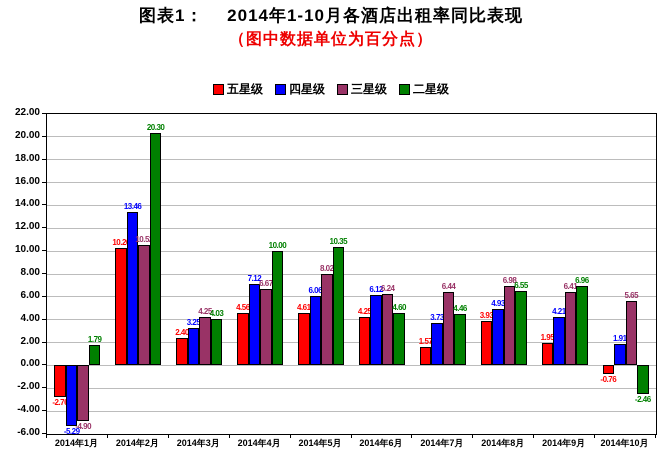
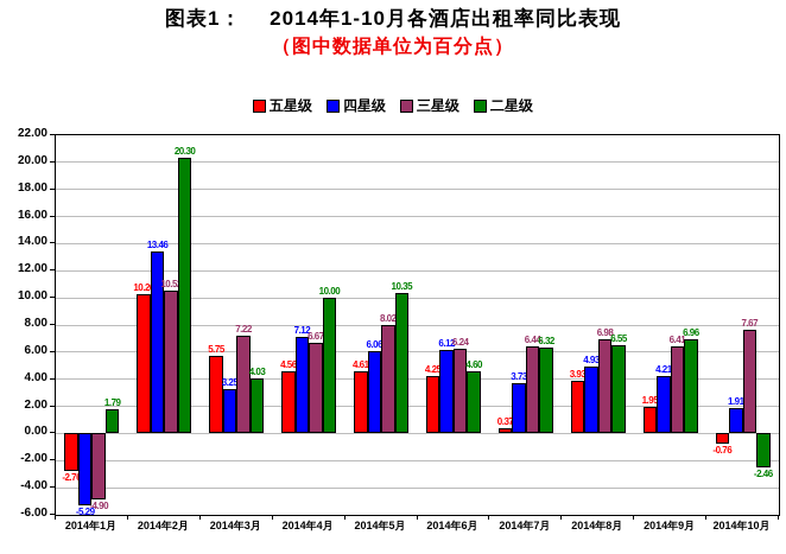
五星级/2014年3月: 2.40 -> 5.75
三星级/2014年3月: 4.25 -> 7.22
五星级/2014年7月: 1.57 -> 0.37
二星级/2014年7月: 4.46 -> 6.32
三星级/2014年10月: 5.65 -> 7.67
